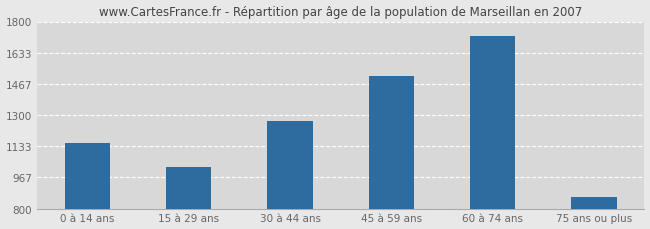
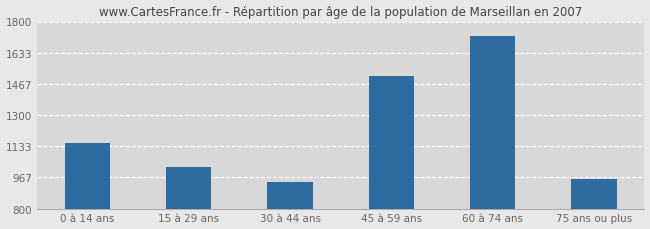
30 à 44 ans: 1270 -> 940
75 ans ou plus: 860 -> 960
